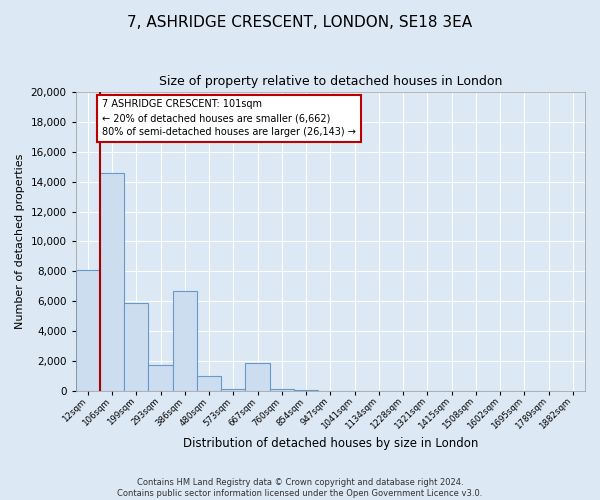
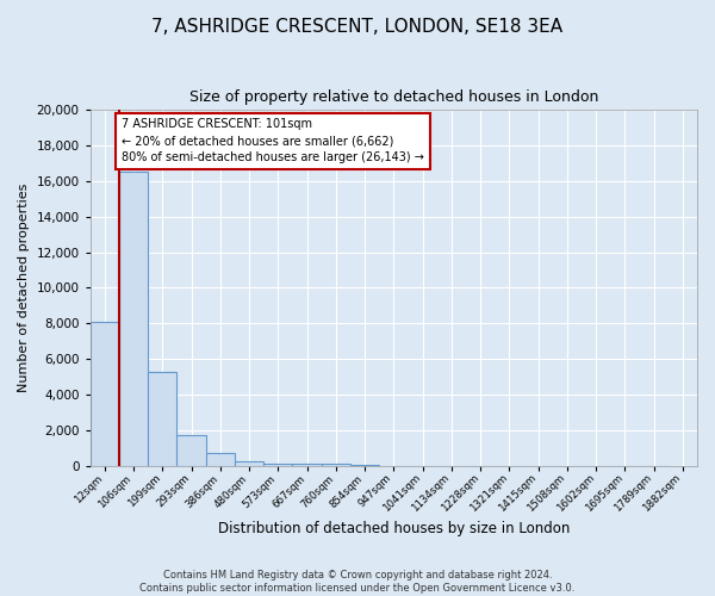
106sqm: 14,600 -> 16,500
199sqm: 5,900 -> 5,300
386sqm: 6,700 -> 800
480sqm: 1,000 -> 200
667sqm: 1,900 -> 100
